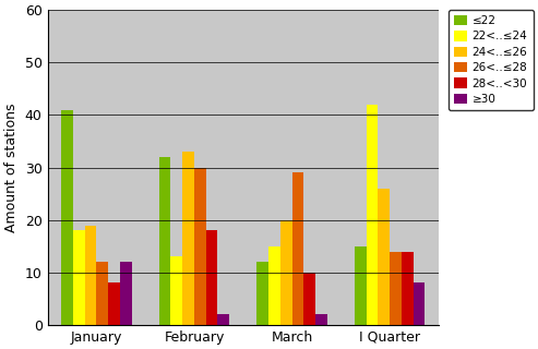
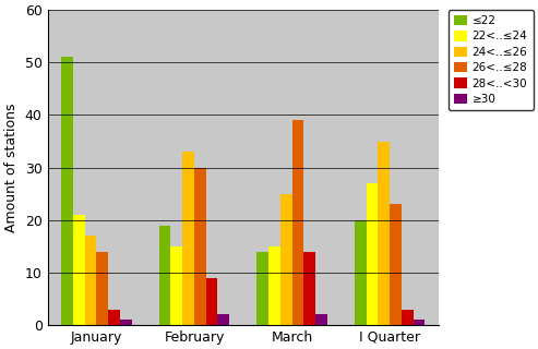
≤22/January: 41 -> 51
22<..≤24/January: 18 -> 21
24<..≤26/January: 19 -> 17
26<..≤28/January: 12 -> 14
28<..<30/January: 8 -> 3
≥30/January: 12 -> 1
≤22/February: 32 -> 19
22<..≤24/February: 13 -> 15
28<..<30/February: 18 -> 9
≤22/March: 12 -> 14
24<..≤26/March: 20 -> 25
26<..≤28/March: 29 -> 39
28<..<30/March: 10 -> 14
≤22/I Quarter: 15 -> 20
22<..≤24/I Quarter: 42 -> 27
24<..≤26/I Quarter: 26 -> 35
26<..≤28/I Quarter: 14 -> 23
28<..<30/I Quarter: 14 -> 3
≥30/I Quarter: 8 -> 1
